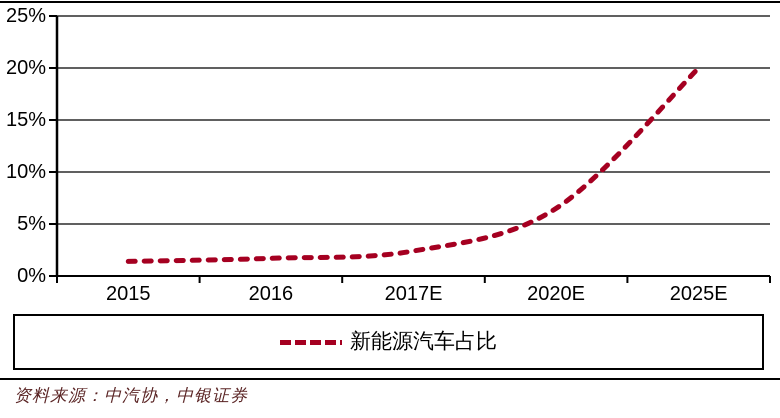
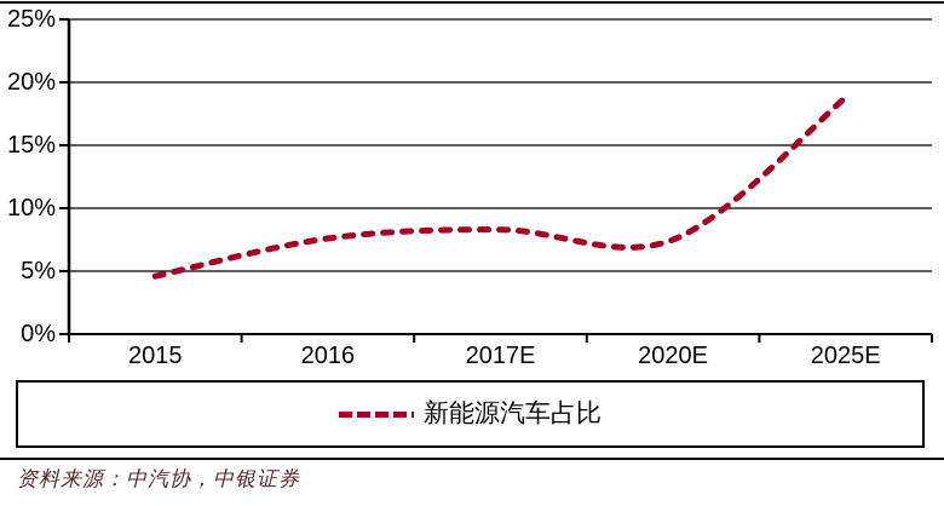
2015: 1.4% -> 4.6%
2016: 1.7% -> 7.6%
2017E: 2.4% -> 8.3%
2020E: 6.5% -> 7.5%
2025E: 20.0% -> 18.8%
